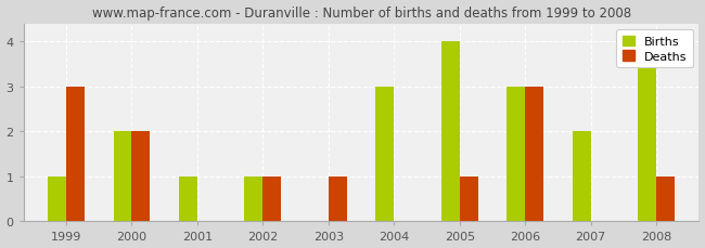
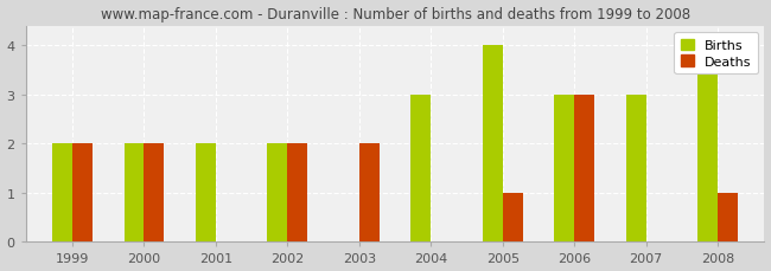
Births/1999: 1 -> 2
Deaths/1999: 3 -> 2
Births/2001: 1 -> 2
Births/2002: 1 -> 2
Deaths/2002: 1 -> 2
Deaths/2003: 1 -> 2
Births/2007: 2 -> 3
